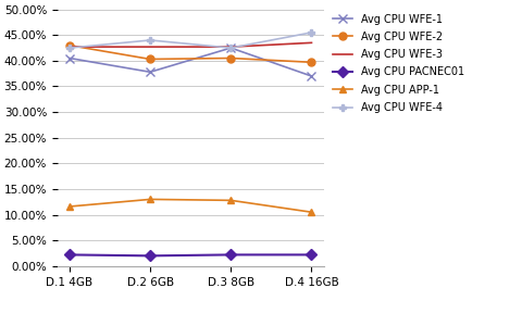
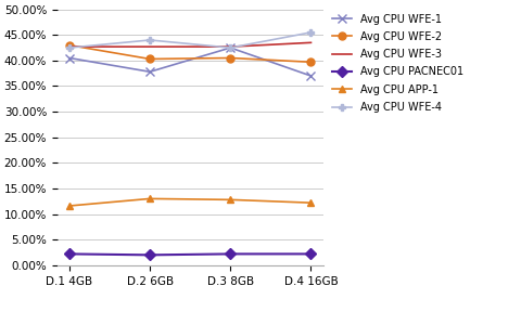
Avg CPU APP-1/D.4 16GB: 10.5% -> 12.2%
